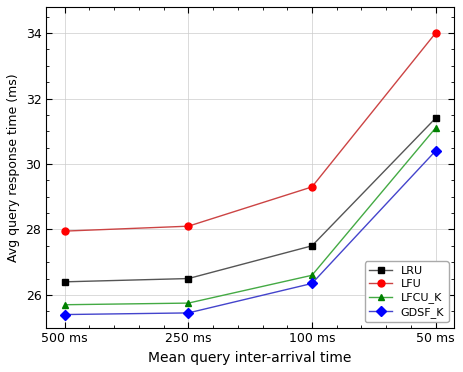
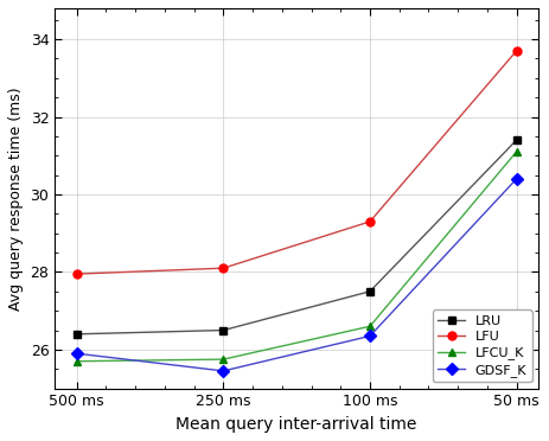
GDSF_K/500 ms: 25.40 -> 25.90
LFU/50 ms: 34.00 -> 33.70
